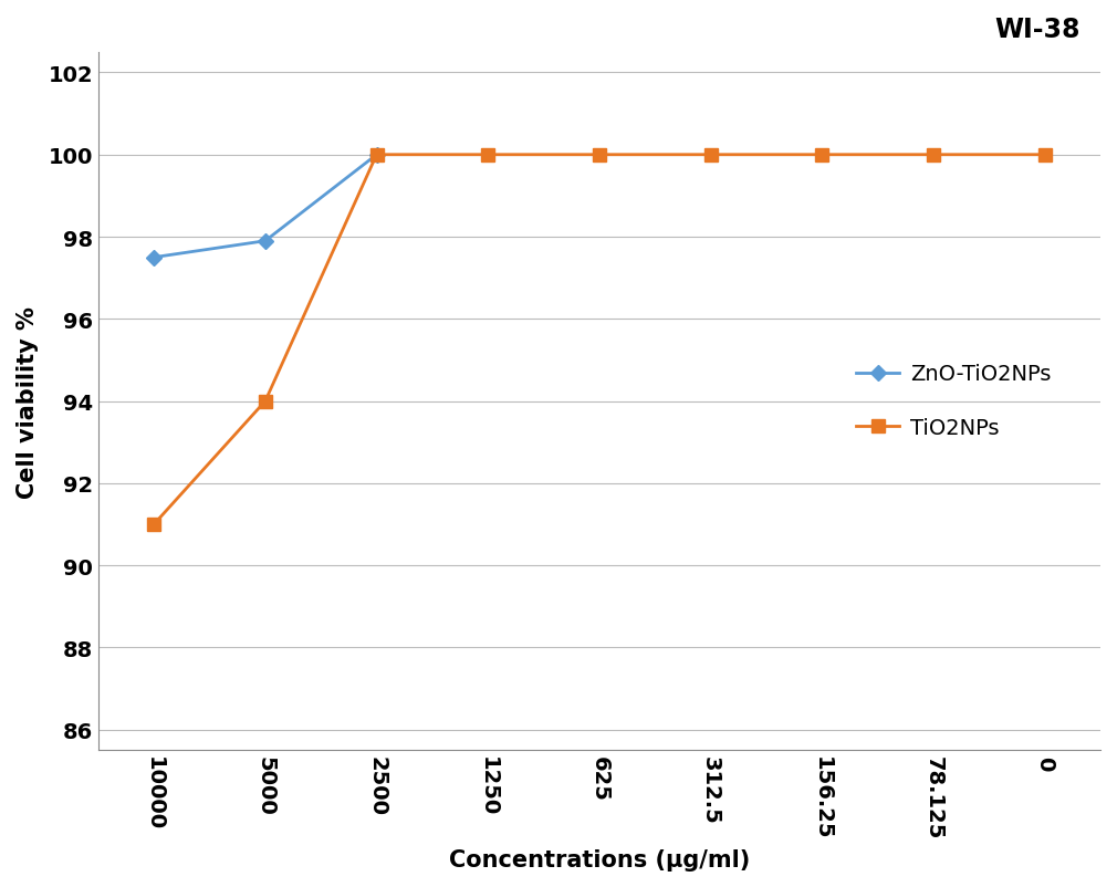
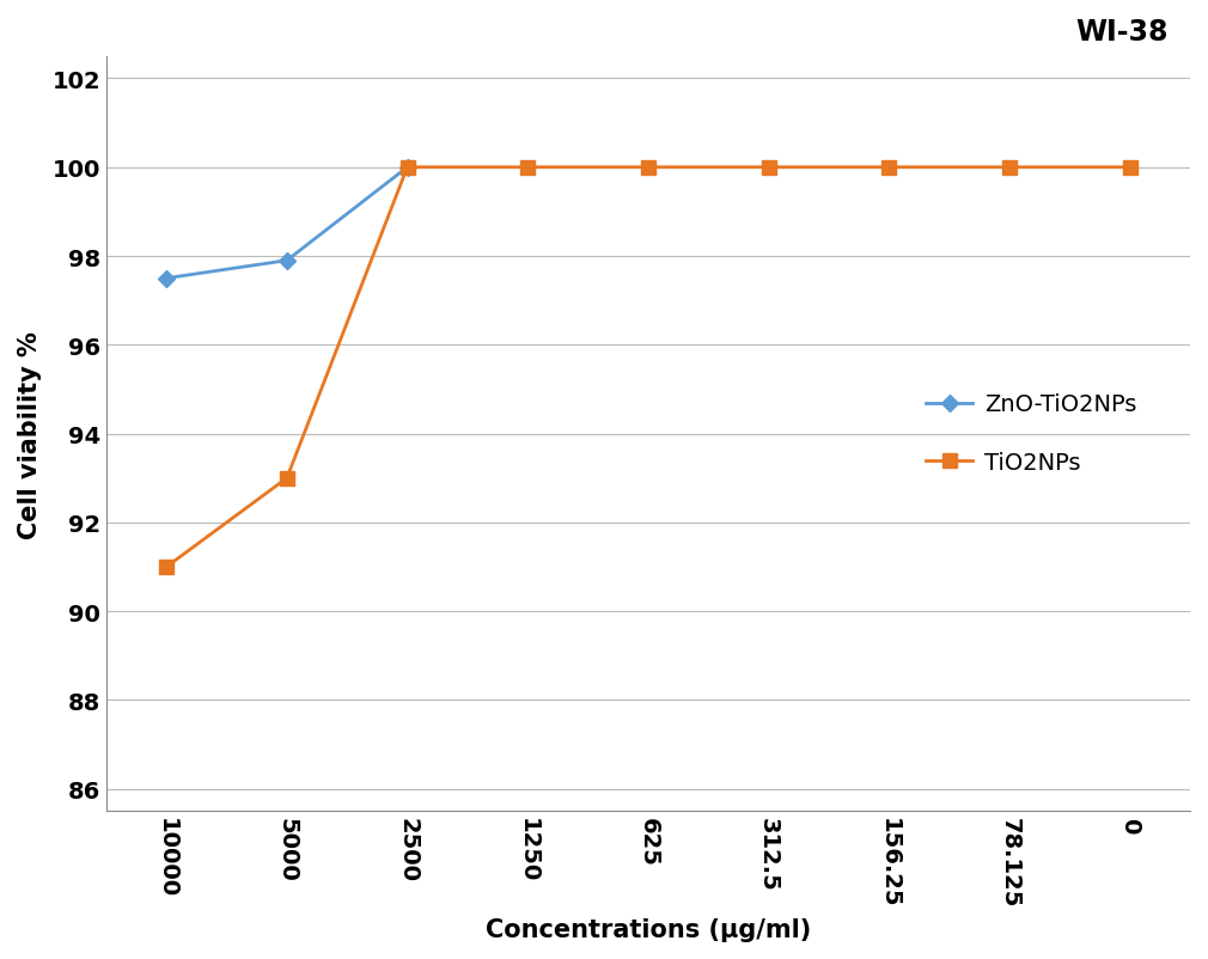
TiO2NPs/5000: 94 -> 93
